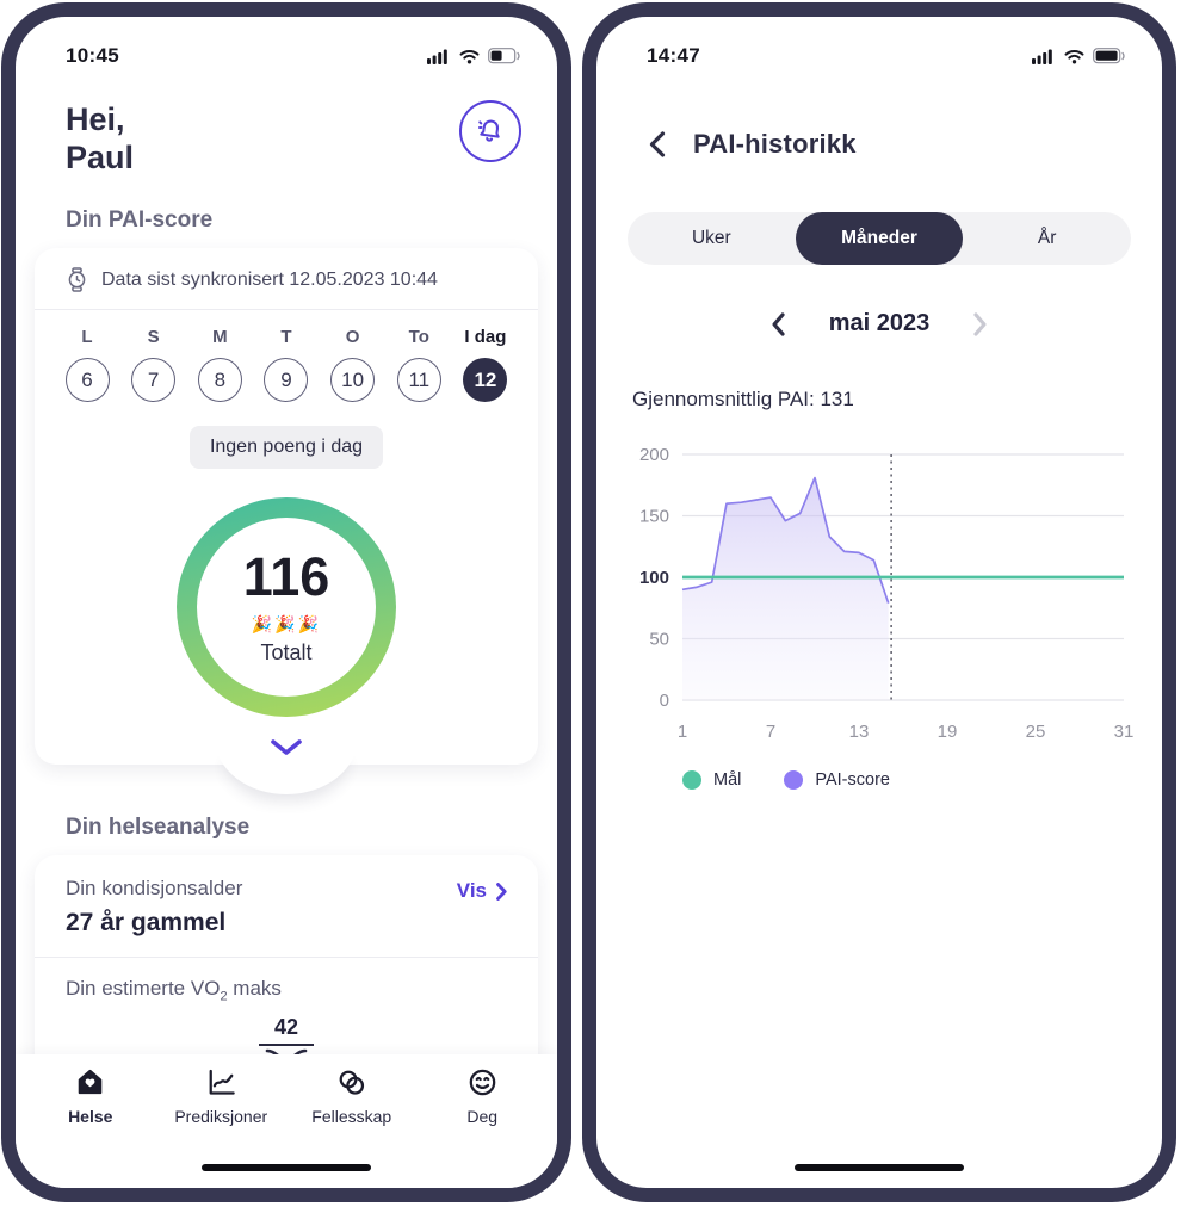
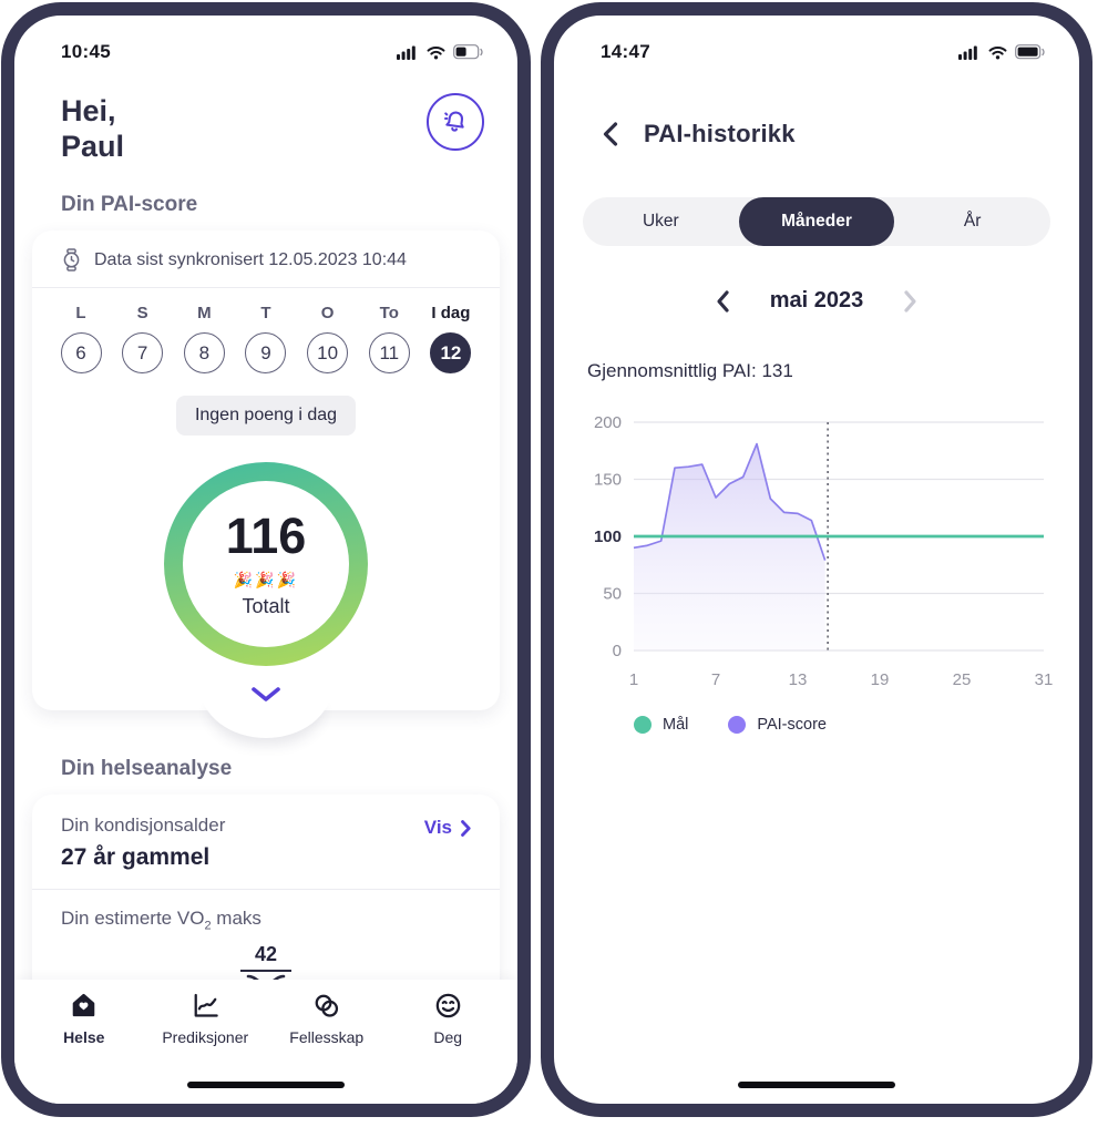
7: 165 -> 134
